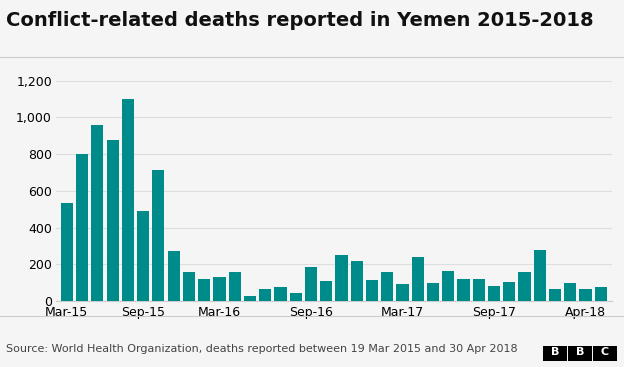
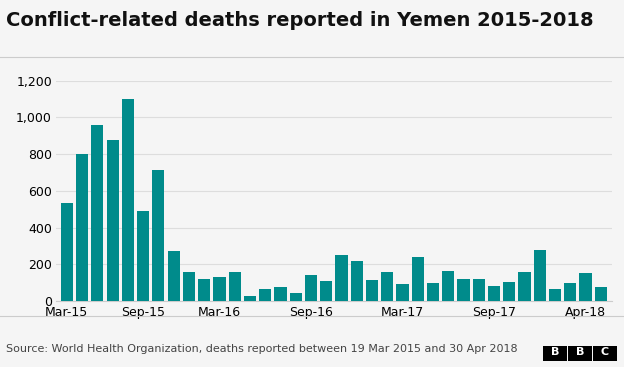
Sep-16: 180 -> 140
Apr-18: 60 -> 150
